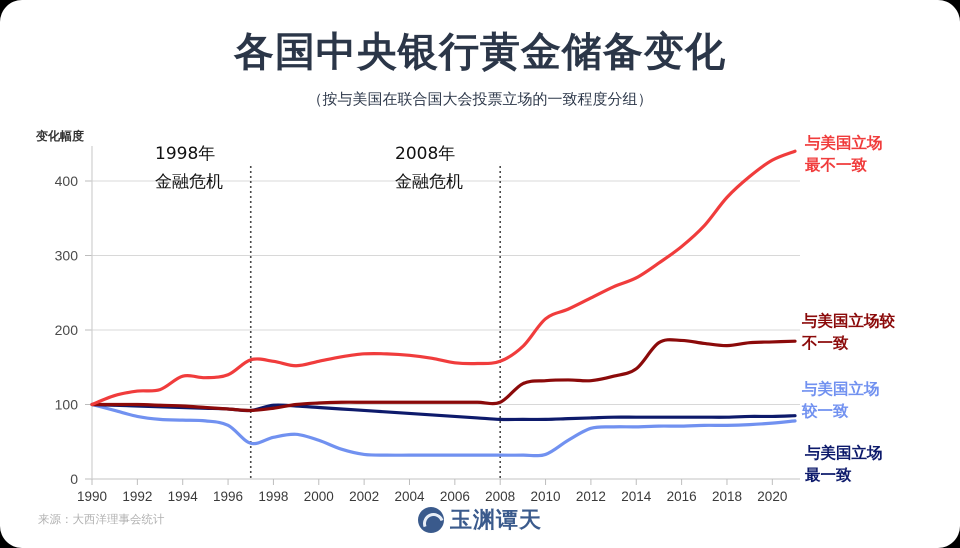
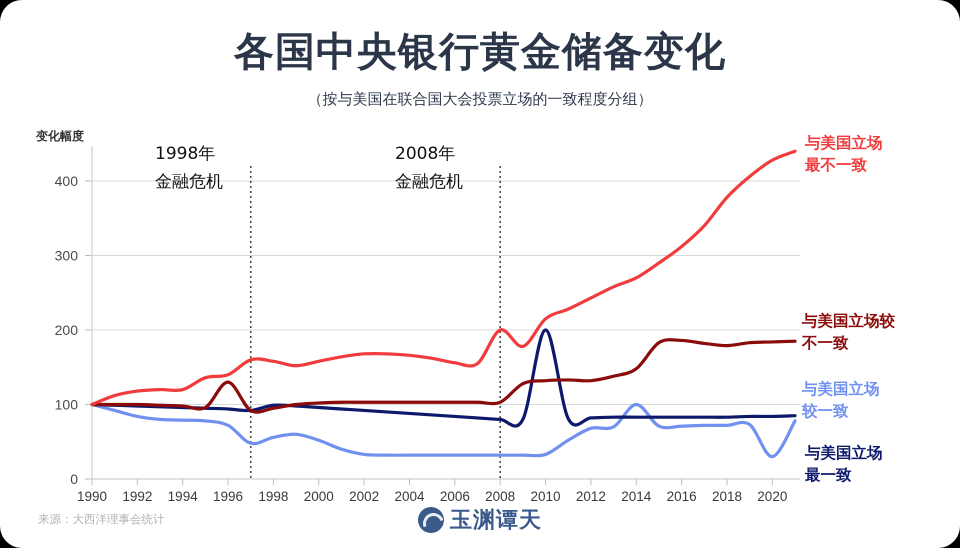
与美国立场最不一致/1994: 140 -> 120
与美国立场较不一致/1996: 90 -> 130
与美国立场最不一致/2008: 160 -> 200
与美国立场最一致/2010: 80 -> 200
与美国立场较一致/2014: 70 -> 100
与美国立场较一致/2020: 80 -> 30
